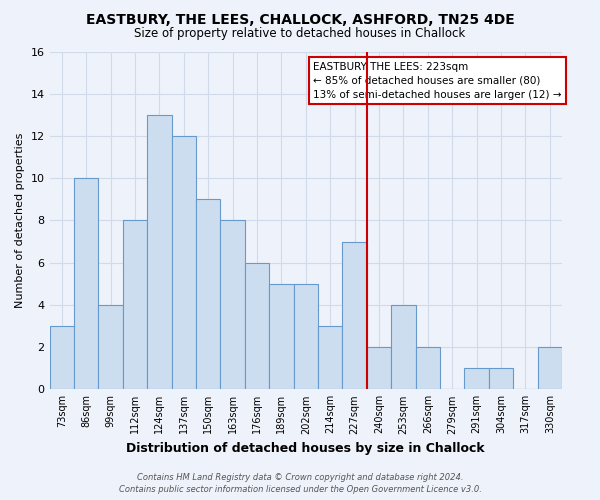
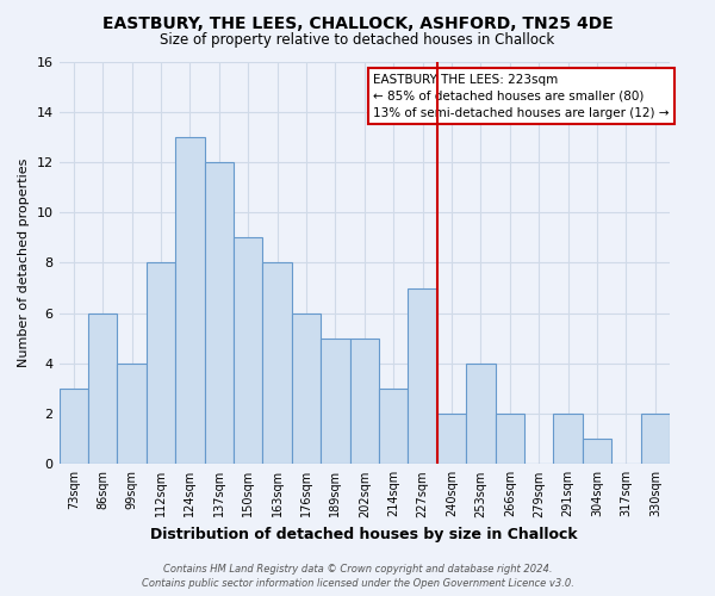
86sqm: 10 -> 6
291sqm: 1 -> 2
